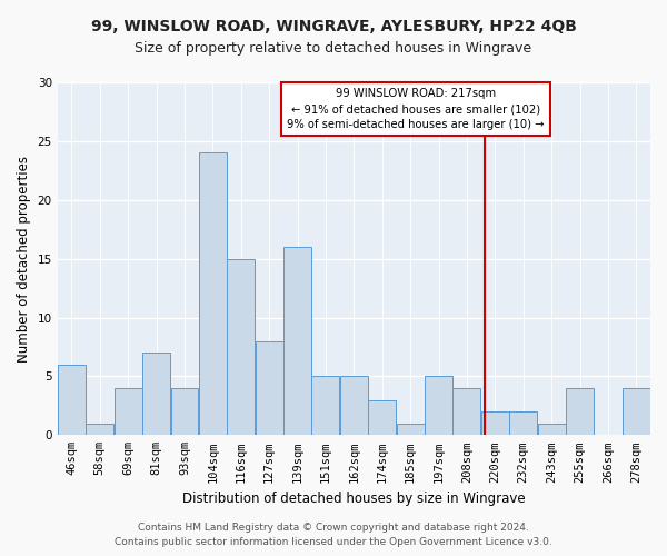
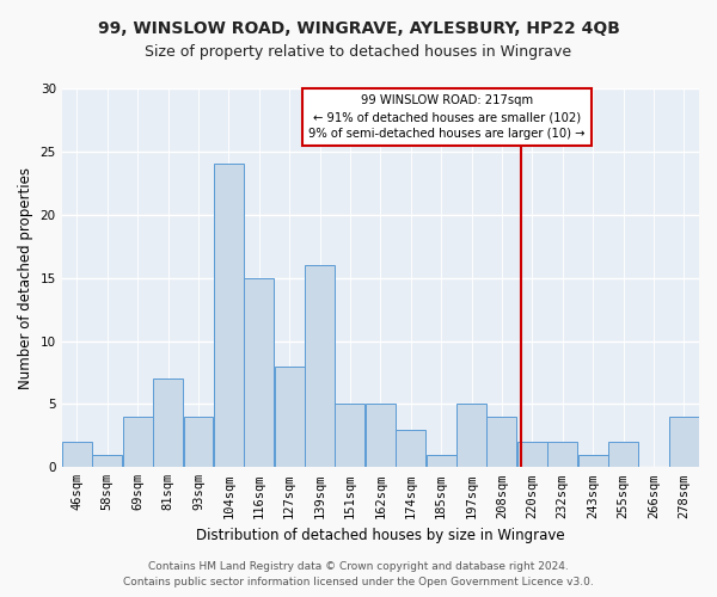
46sqm: 6 -> 2
255sqm: 4 -> 2
